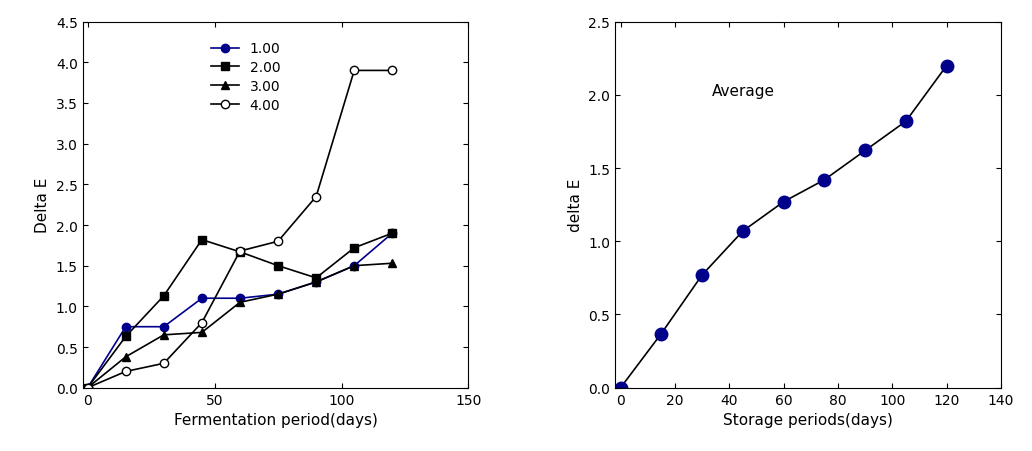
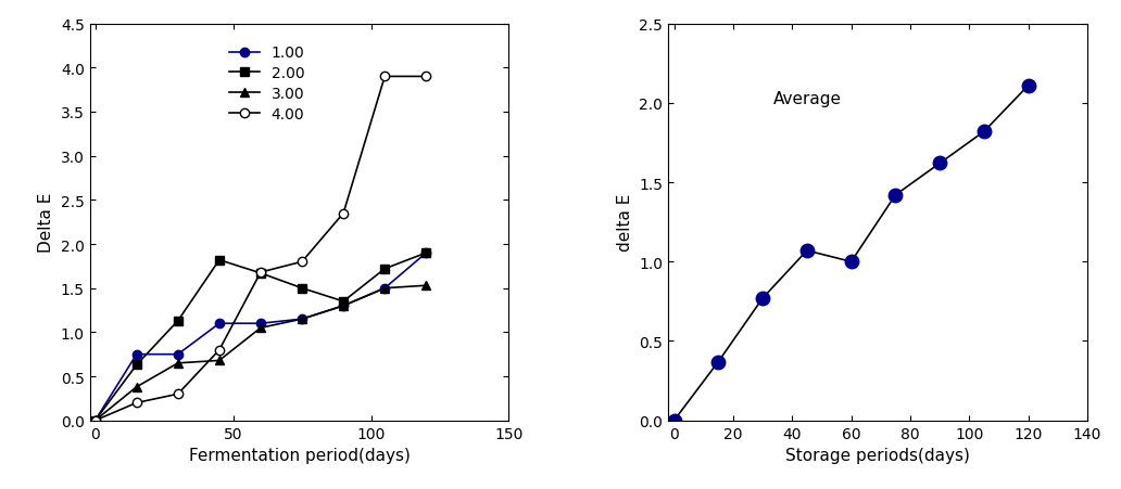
60: 1.27 -> 1.00
120: 2.20 -> 2.11
